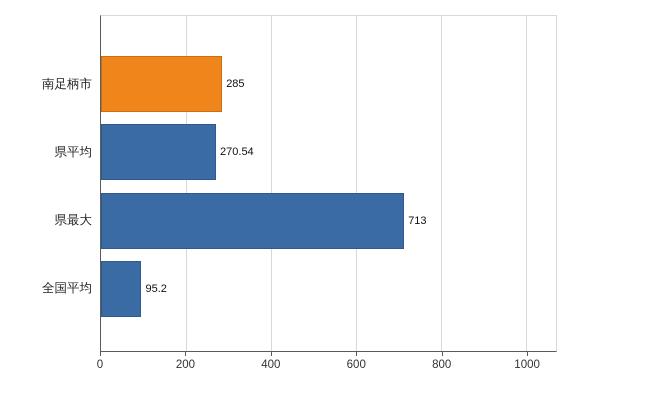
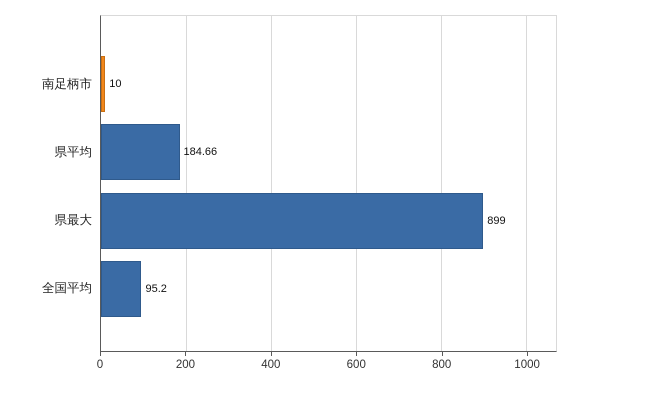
南足柄市: 285 -> 10
県平均: 270.54 -> 184.66
県最大: 713 -> 899
